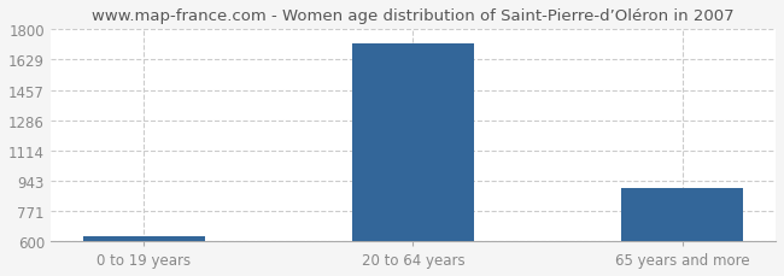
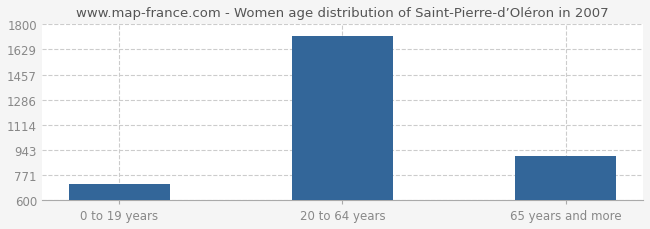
0 to 19 years: 630 -> 710
